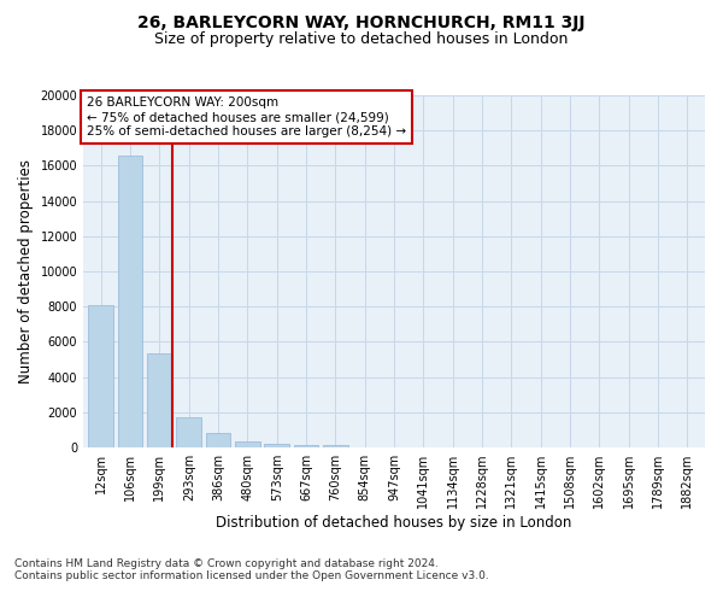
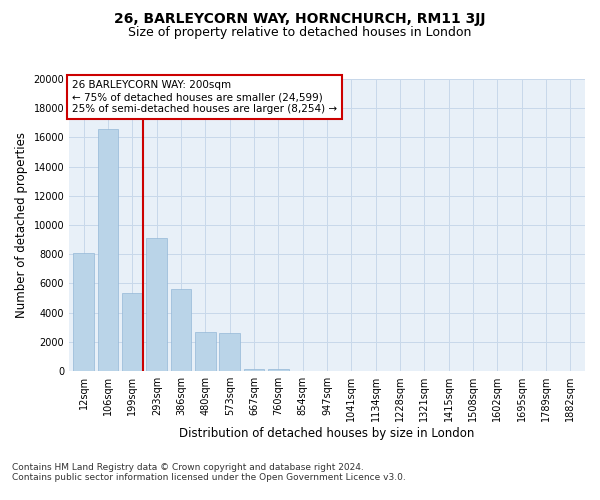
293sqm: 1800 -> 9100
386sqm: 800 -> 5600
480sqm: 400 -> 2700
573sqm: 200 -> 2600
